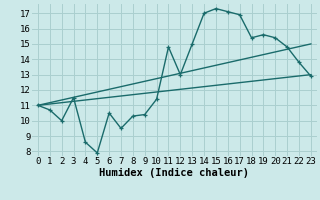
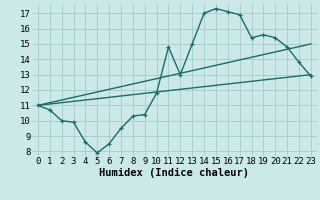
3: 11.5 -> 9.9
6: 10.5 -> 8.5
10: 11.4 -> 11.8
